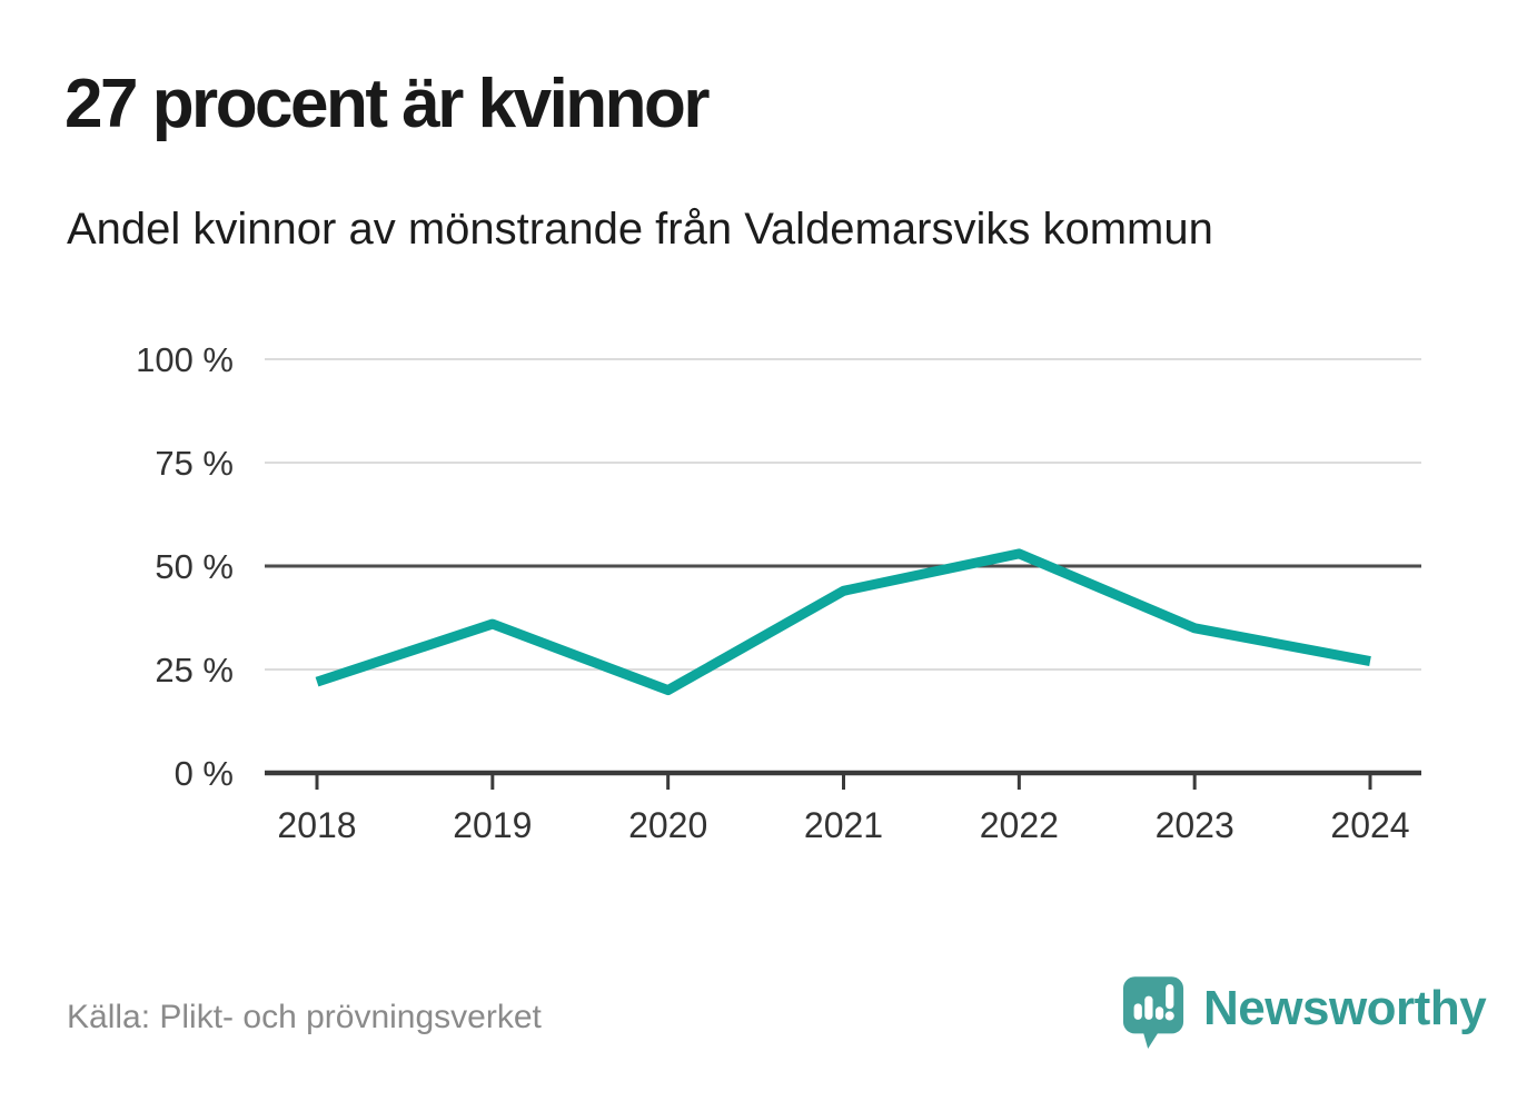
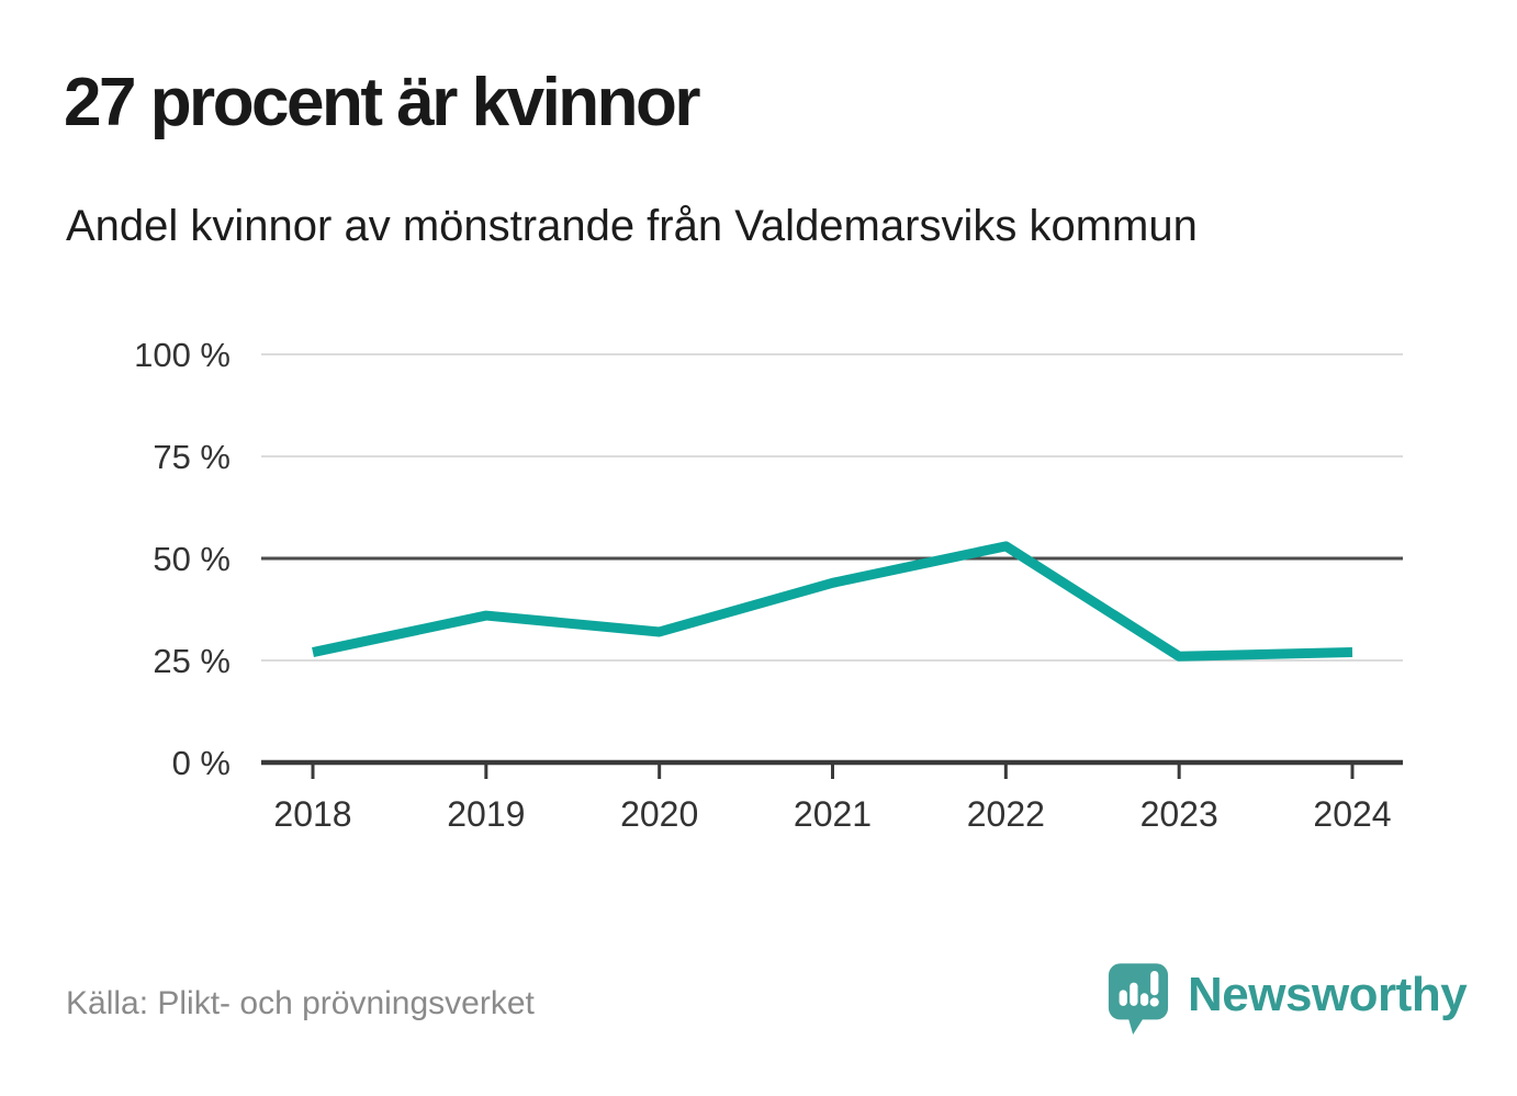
2018: 22% -> 27%
2020: 20% -> 32%
2023: 35% -> 26%
